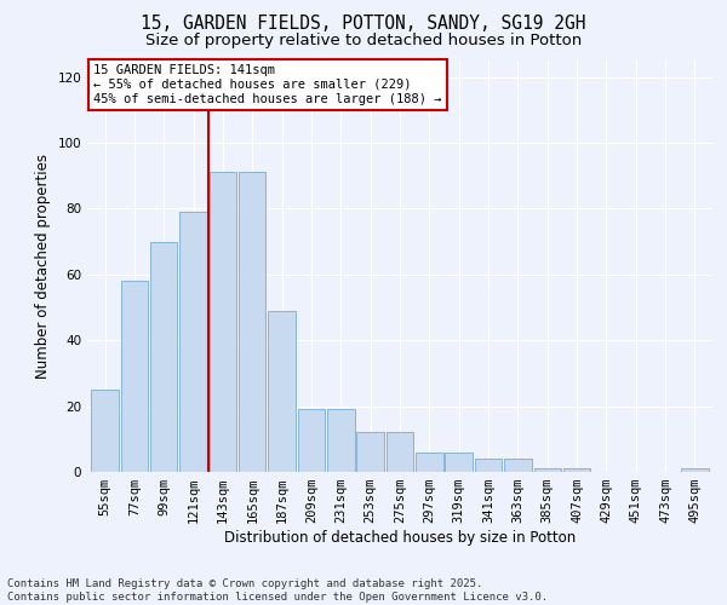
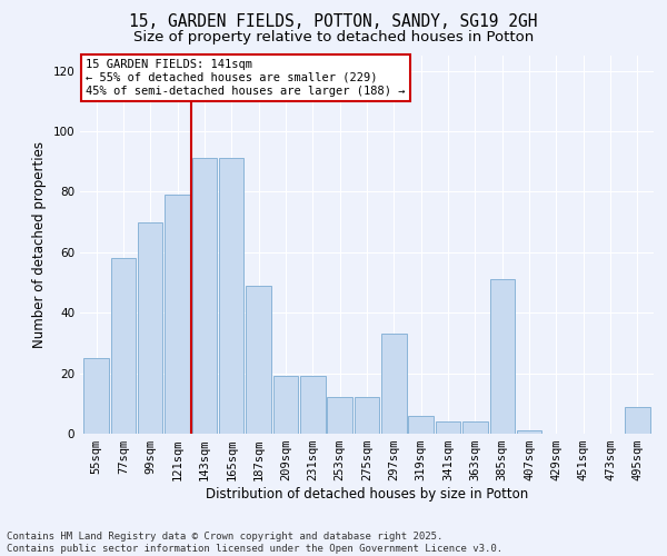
297sqm: 6 -> 33
385sqm: 1 -> 51
495sqm: 1 -> 9
